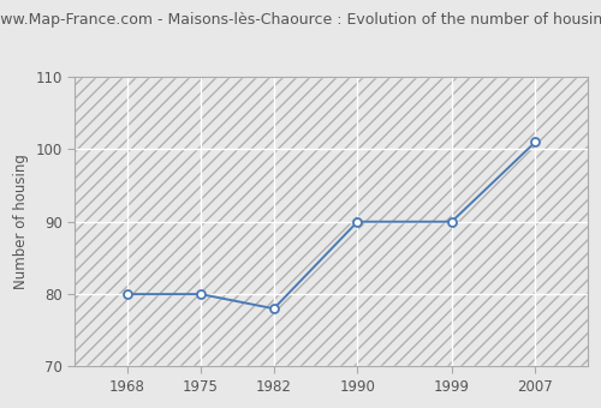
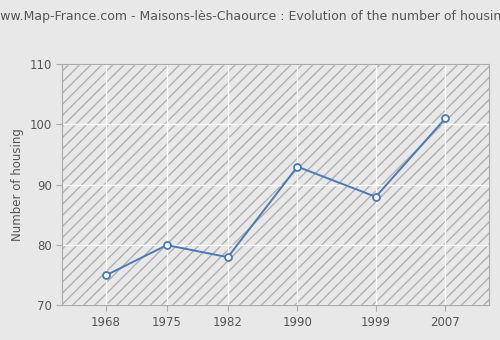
1968: 80 -> 75
1990: 90 -> 93
1999: 90 -> 88
